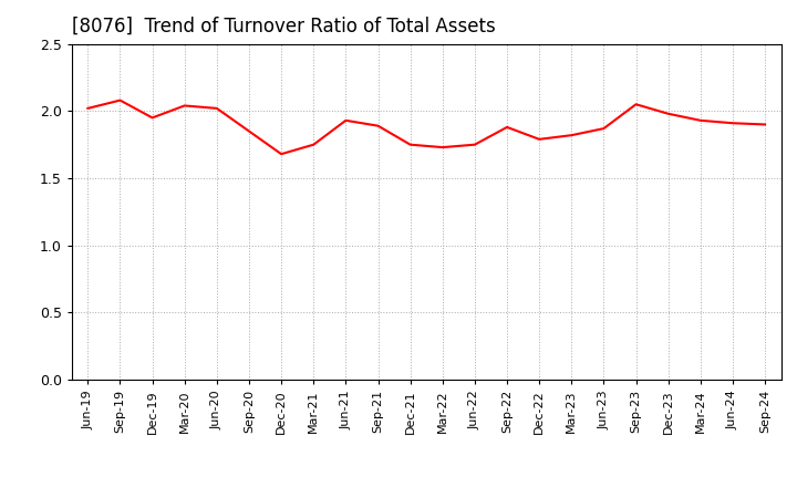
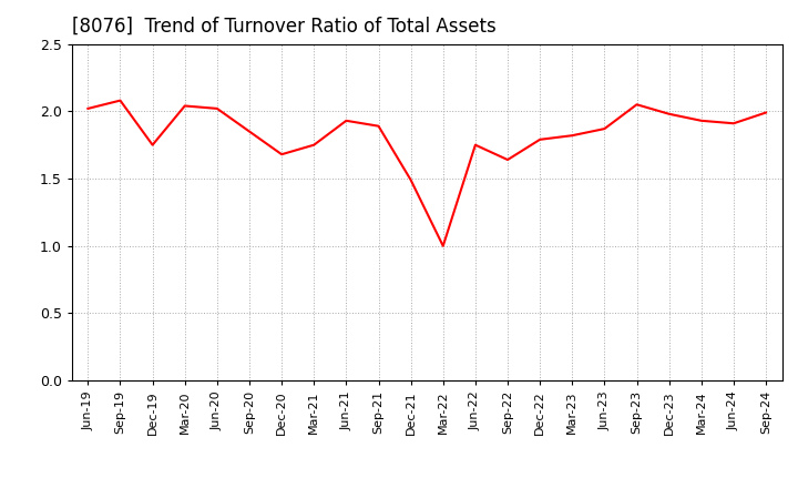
Dec-19: 1.95 -> 1.75
Dec-21: 1.75 -> 1.49
Mar-22: 1.73 -> 1.00
Sep-22: 1.88 -> 1.64
Sep-24: 1.90 -> 1.99
